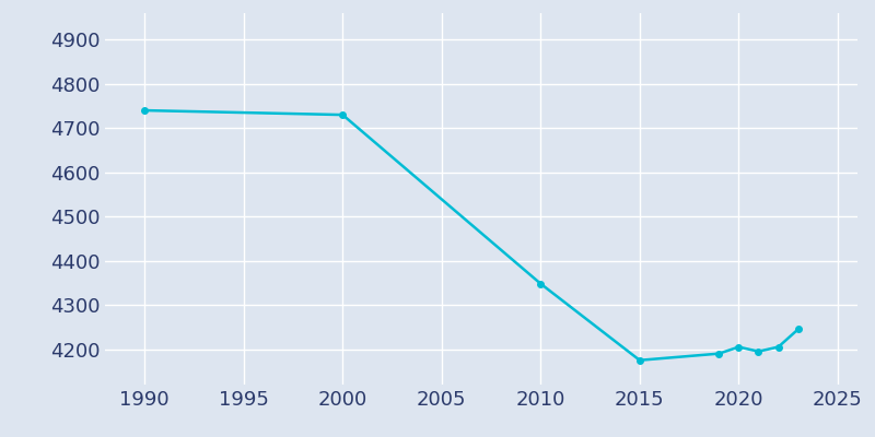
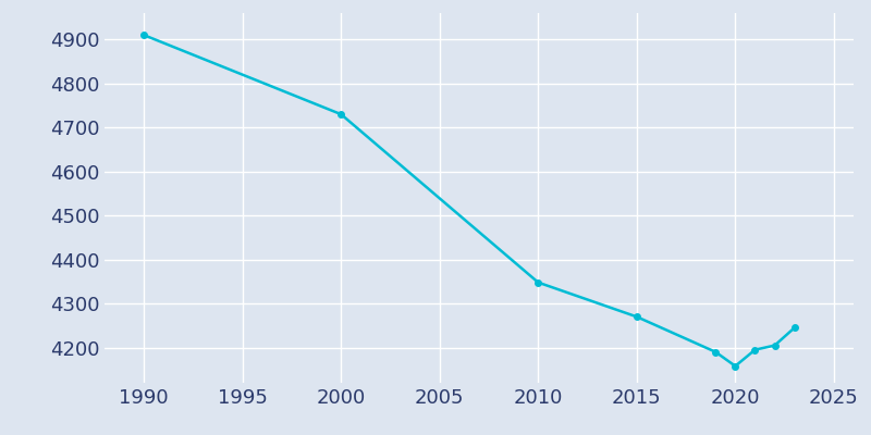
1990: 4740 -> 4910
2015: 4175 -> 4270
2020: 4205 -> 4158
